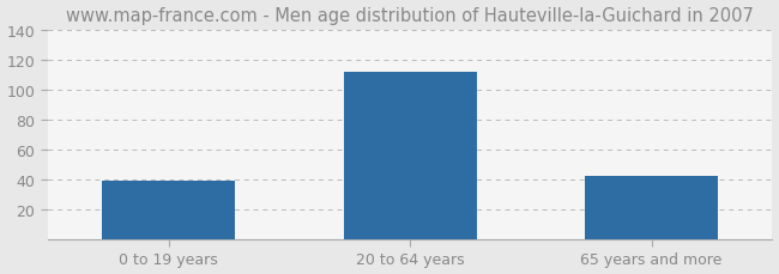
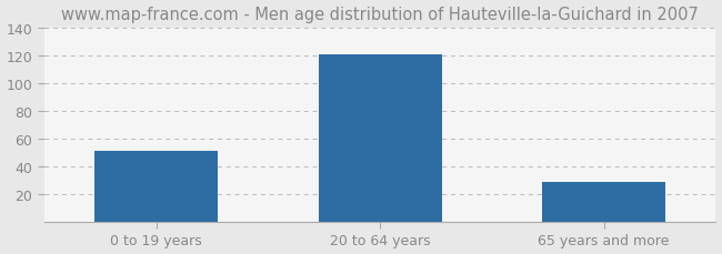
0 to 19 years: 39 -> 51
20 to 64 years: 112 -> 121
65 years and more: 42 -> 29
